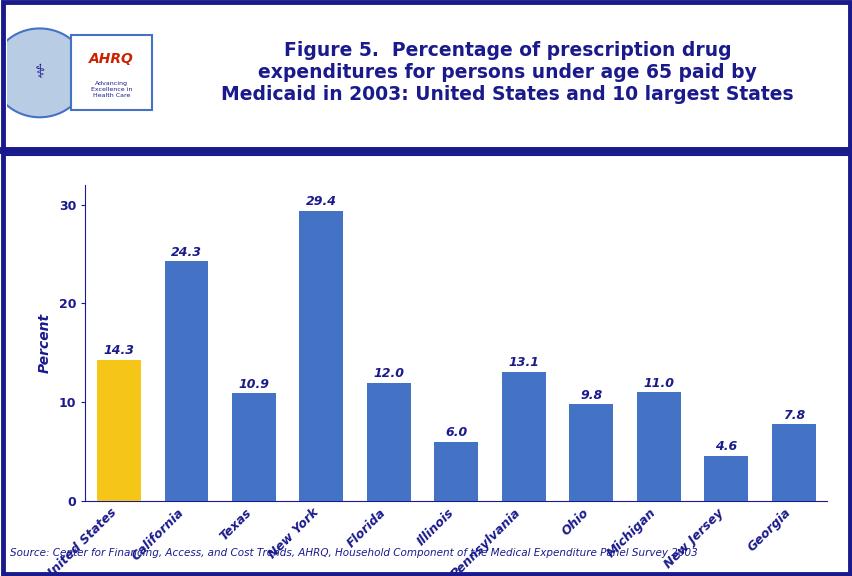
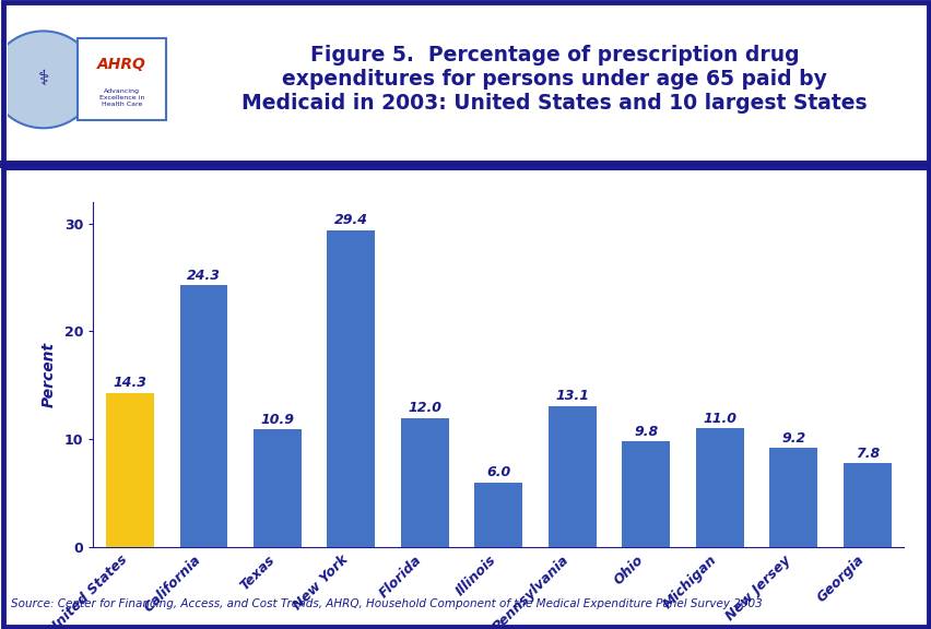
New Jersey: 4.6 -> 9.2
